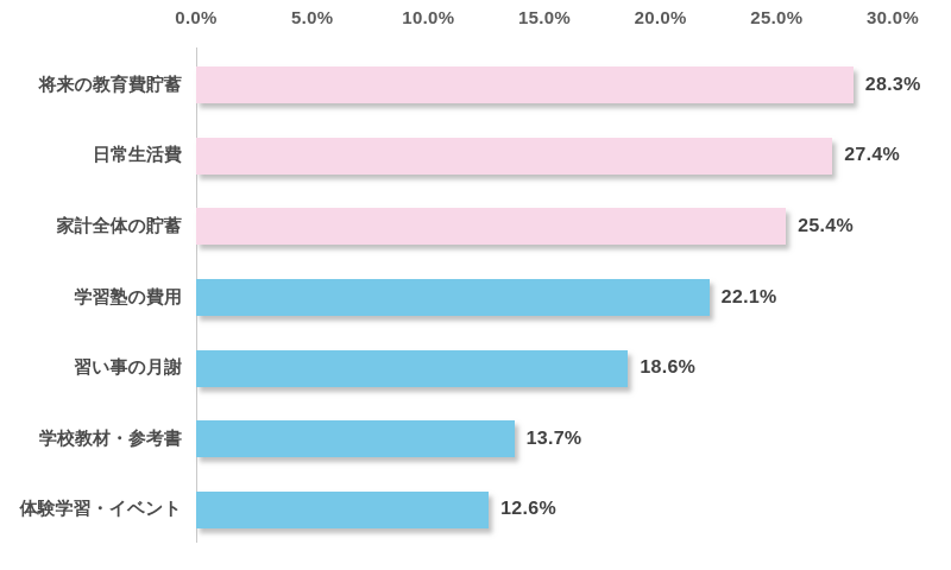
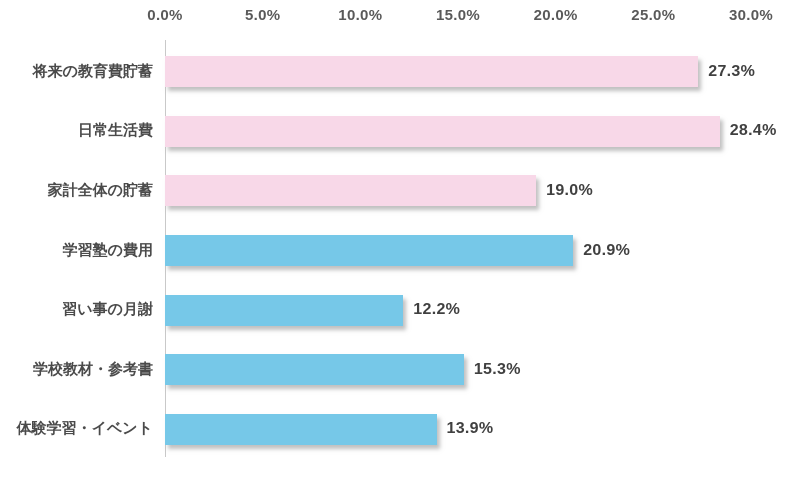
将来の教育費貯蓄: 28.3% -> 27.3%
日常生活費: 27.4% -> 28.4%
家計全体の貯蓄: 25.4% -> 19.0%
学習塾の費用: 22.1% -> 20.9%
習い事の月謝: 18.6% -> 12.2%
学校教材・参考書: 13.7% -> 15.3%
体験学習・イベント: 12.6% -> 13.9%
